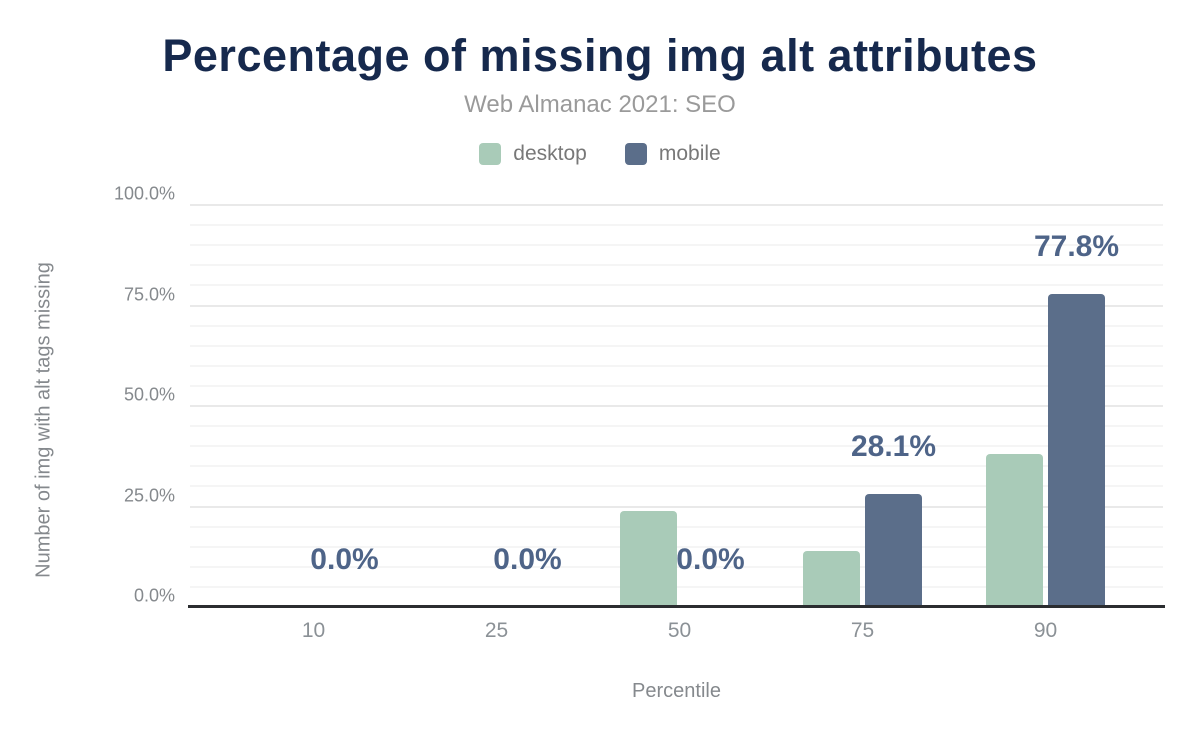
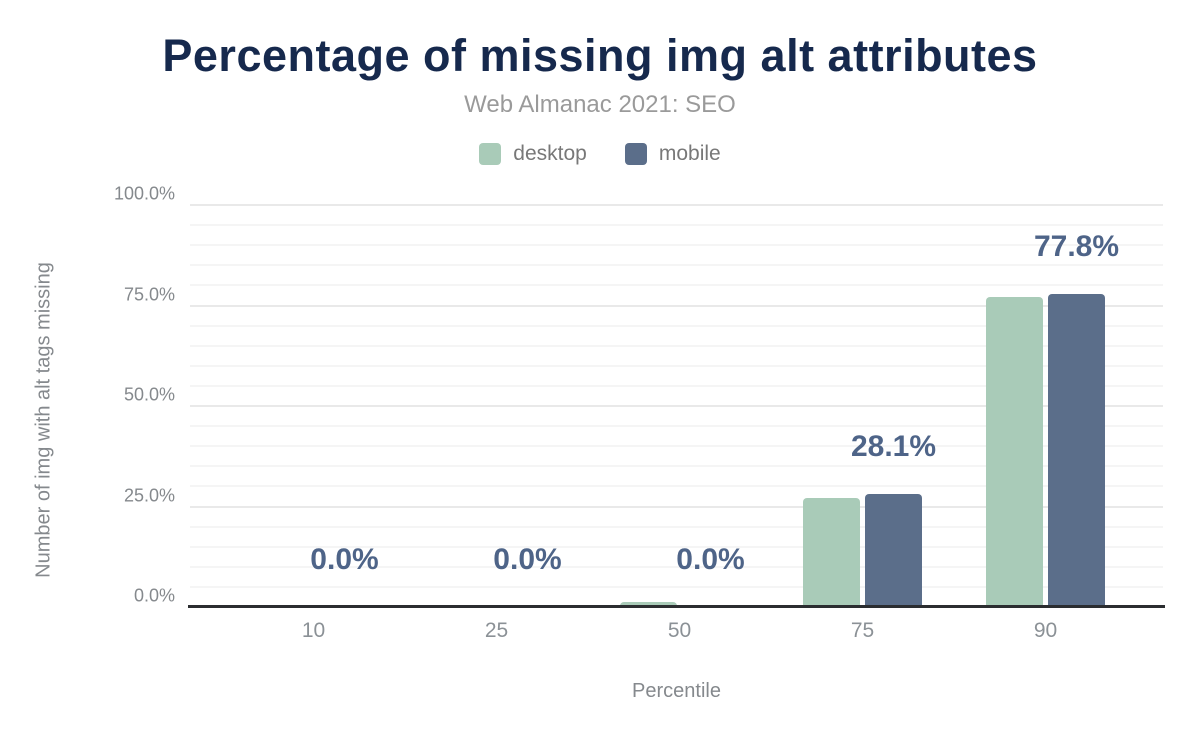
desktop/50: 24% -> 1%
desktop/75: 14% -> 27%
desktop/90: 38% -> 77%
